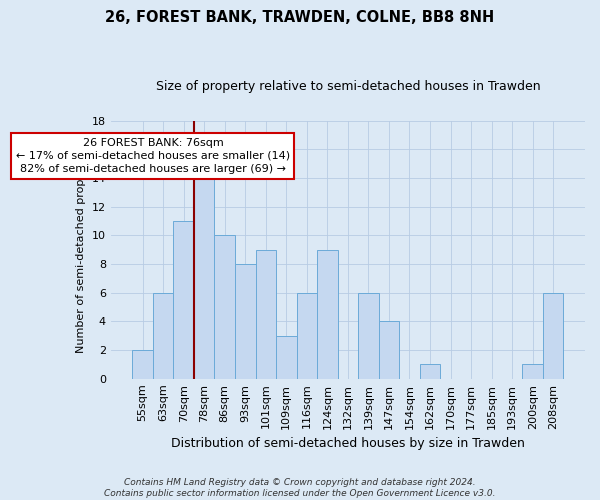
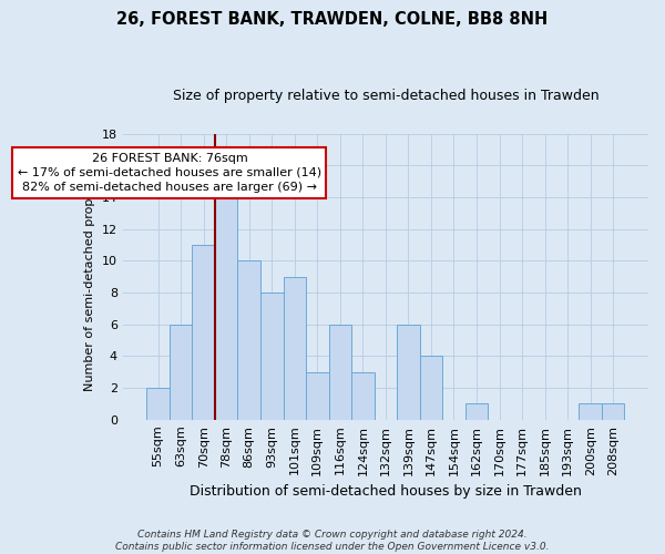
124sqm: 9 -> 3
208sqm: 6 -> 1
